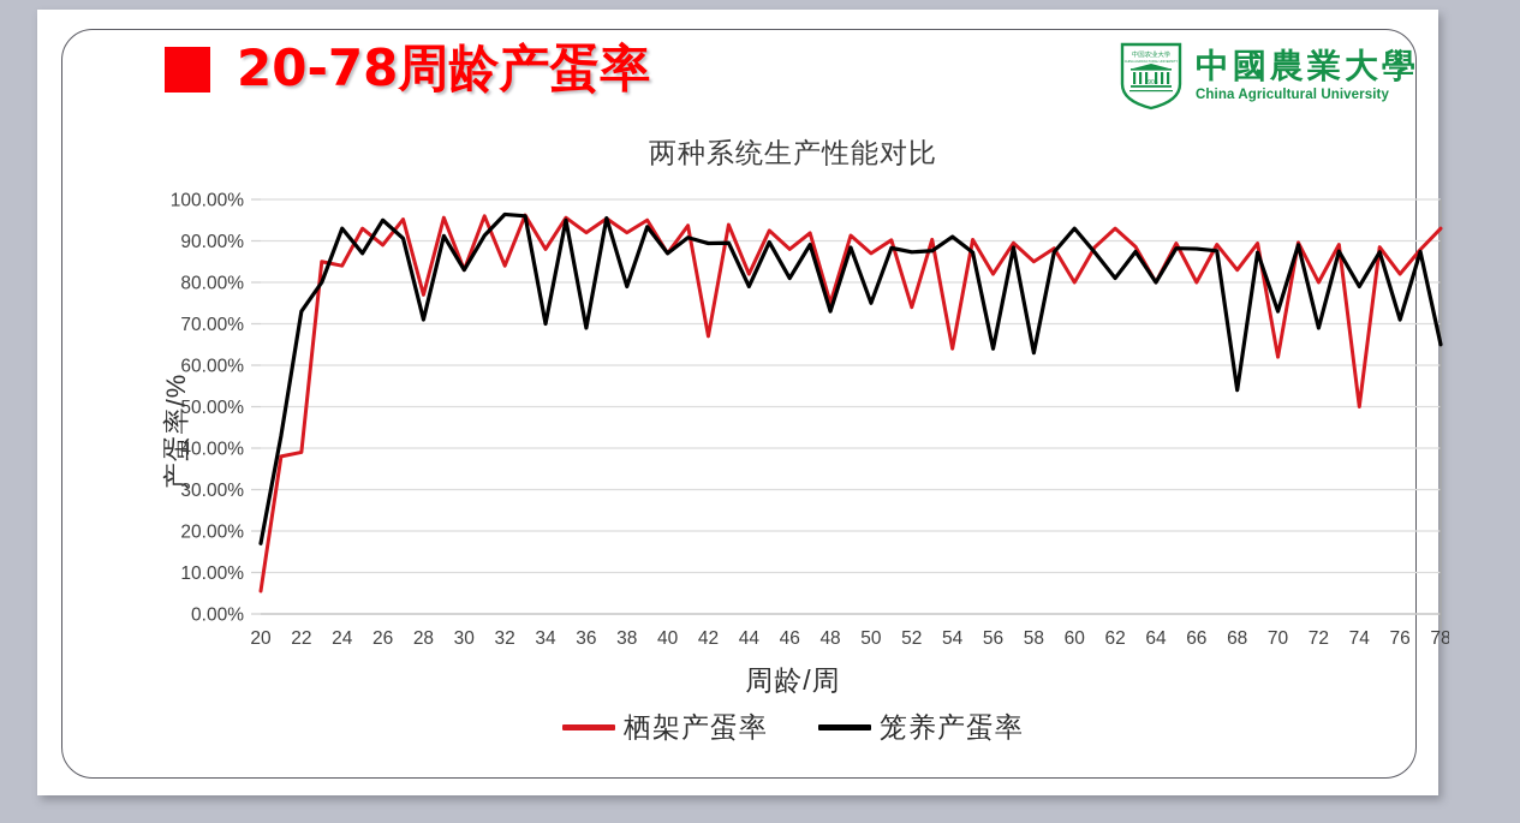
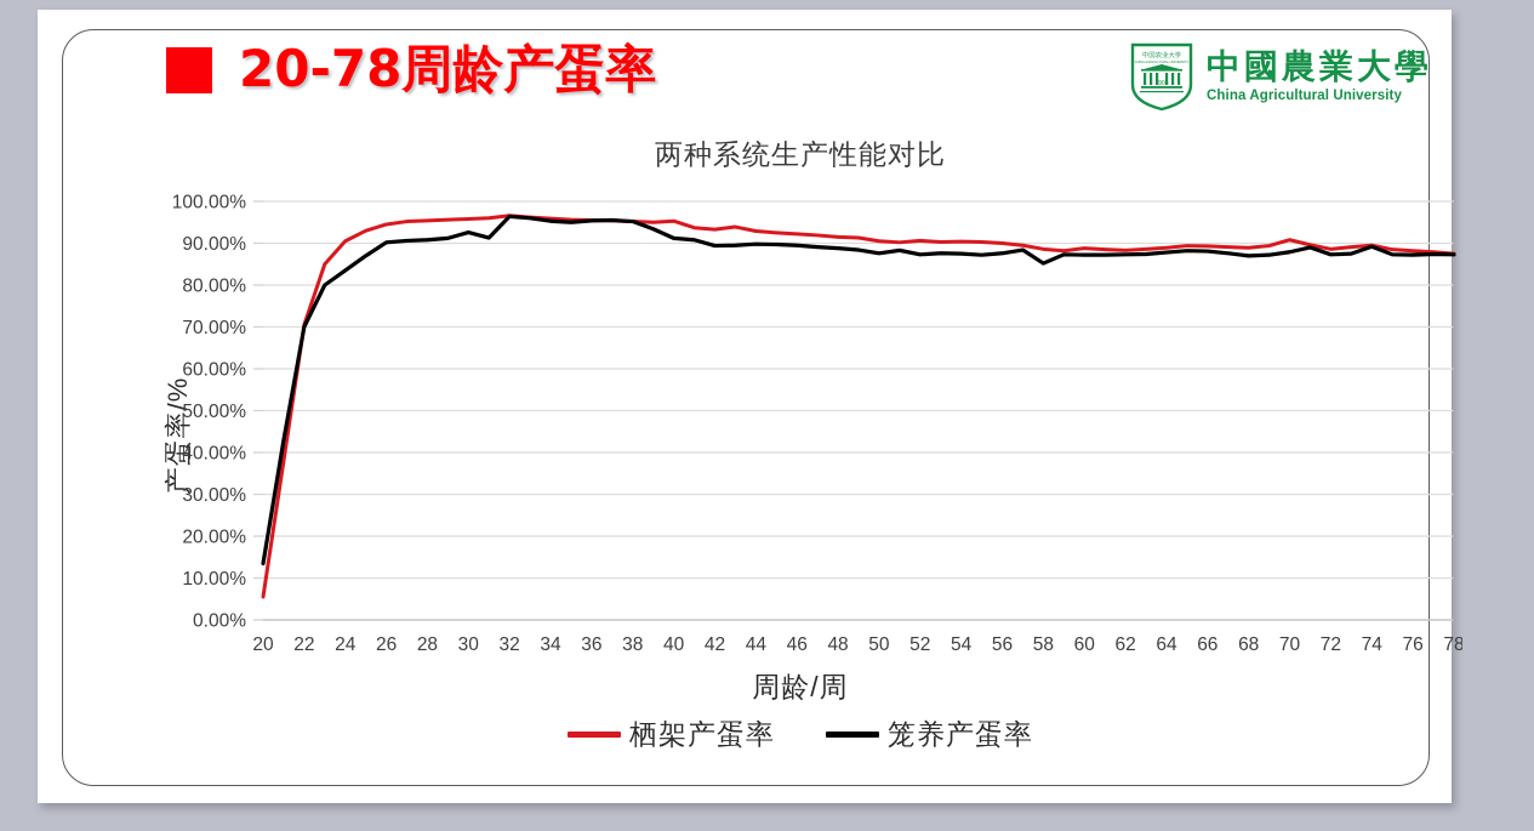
笼养产蛋率/20: 17% -> 14%
栖架产蛋率/22: 39% -> 70%
笼养产蛋率/22: 73% -> 70%
栖架产蛋率/24: 84% -> 90%
笼养产蛋率/24: 93% -> 84%
栖架产蛋率/26: 89% -> 94%
笼养产蛋率/26: 95% -> 90%
栖架产蛋率/28: 77% -> 95%
笼养产蛋率/28: 71% -> 91%
栖架产蛋率/30: 83% -> 96%
笼养产蛋率/30: 83% -> 93%
栖架产蛋率/32: 84% -> 97%
栖架产蛋率/34: 88% -> 96%
笼养产蛋率/34: 70% -> 95%
栖架产蛋率/36: 92% -> 96%
笼养产蛋率/36: 69% -> 95%
栖架产蛋率/38: 92% -> 95%
笼养产蛋率/38: 79% -> 95%
栖架产蛋率/40: 87% -> 95%
笼养产蛋率/40: 87% -> 91%
栖架产蛋率/42: 67% -> 93%
栖架产蛋率/44: 82% -> 93%
笼养产蛋率/44: 79% -> 90%
栖架产蛋率/46: 88% -> 92%
笼养产蛋率/46: 81% -> 90%
栖架产蛋率/48: 75% -> 92%
笼养产蛋率/48: 73% -> 89%
栖架产蛋率/50: 87% -> 90%
笼养产蛋率/50: 75% -> 88%
栖架产蛋率/52: 74% -> 91%
栖架产蛋率/54: 64% -> 90%
笼养产蛋率/54: 91% -> 88%
栖架产蛋率/56: 82% -> 90%
笼养产蛋率/56: 64% -> 88%
栖架产蛋率/58: 85% -> 89%
笼养产蛋率/58: 63% -> 85%
栖架产蛋率/60: 80% -> 89%
笼养产蛋率/60: 93% -> 87%
栖架产蛋率/62: 93% -> 88%
笼养产蛋率/62: 81% -> 87%
栖架产蛋率/64: 80% -> 89%
笼养产蛋率/64: 80% -> 88%
栖架产蛋率/66: 80% -> 89%
栖架产蛋率/68: 83% -> 89%
笼养产蛋率/68: 54% -> 87%
栖架产蛋率/70: 62% -> 91%
笼养产蛋率/70: 73% -> 88%
栖架产蛋率/72: 80% -> 89%
笼养产蛋率/72: 69% -> 87%
栖架产蛋率/74: 50% -> 90%
笼养产蛋率/74: 79% -> 89%
栖架产蛋率/76: 82% -> 88%
笼养产蛋率/76: 71% -> 87%
栖架产蛋率/78: 93% -> 88%
笼养产蛋率/78: 65% -> 87%
